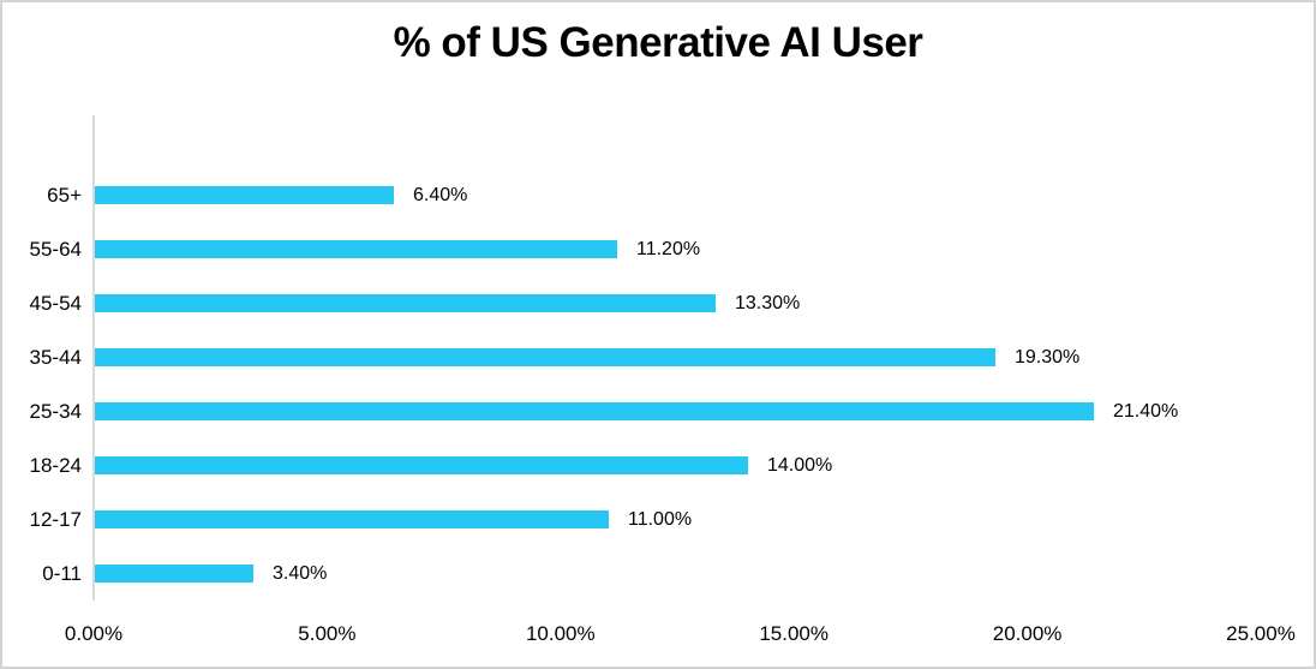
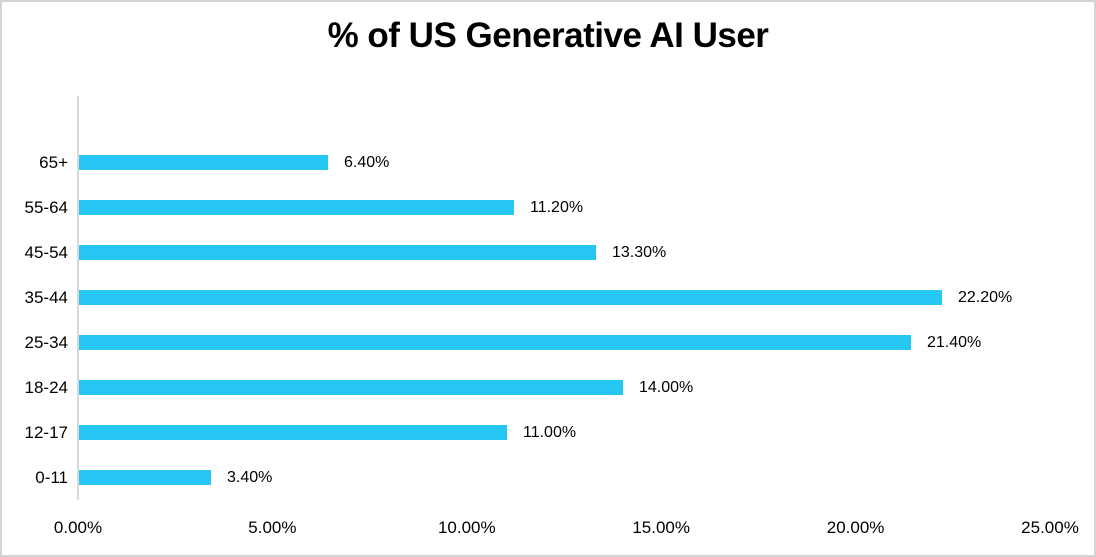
35-44: 19.30% -> 22.20%
